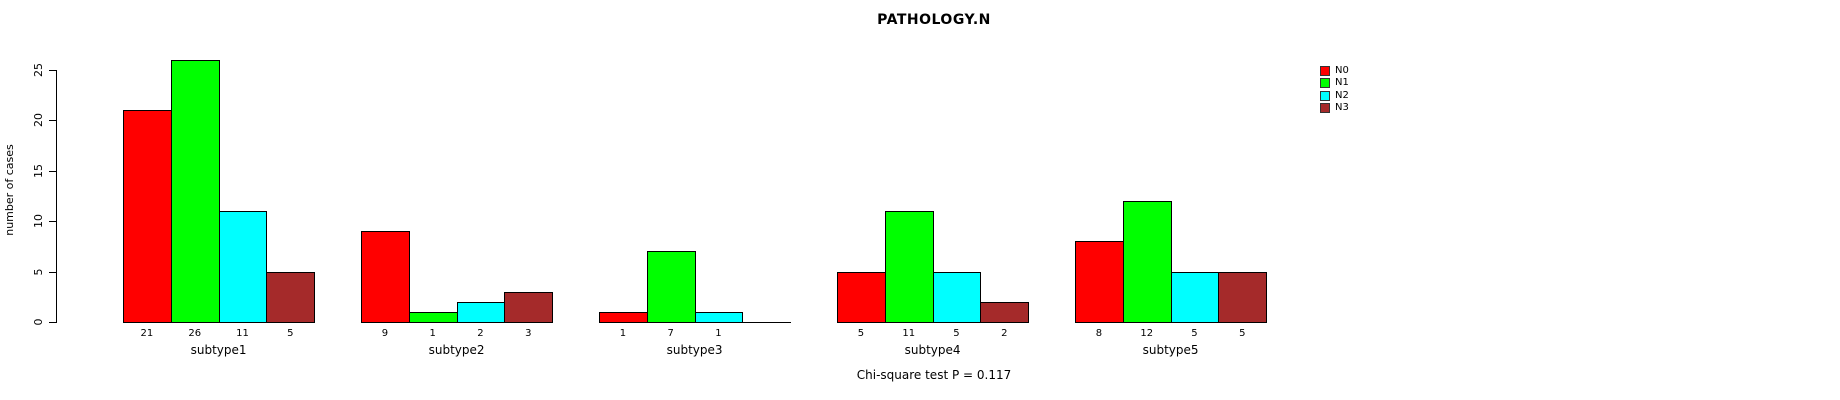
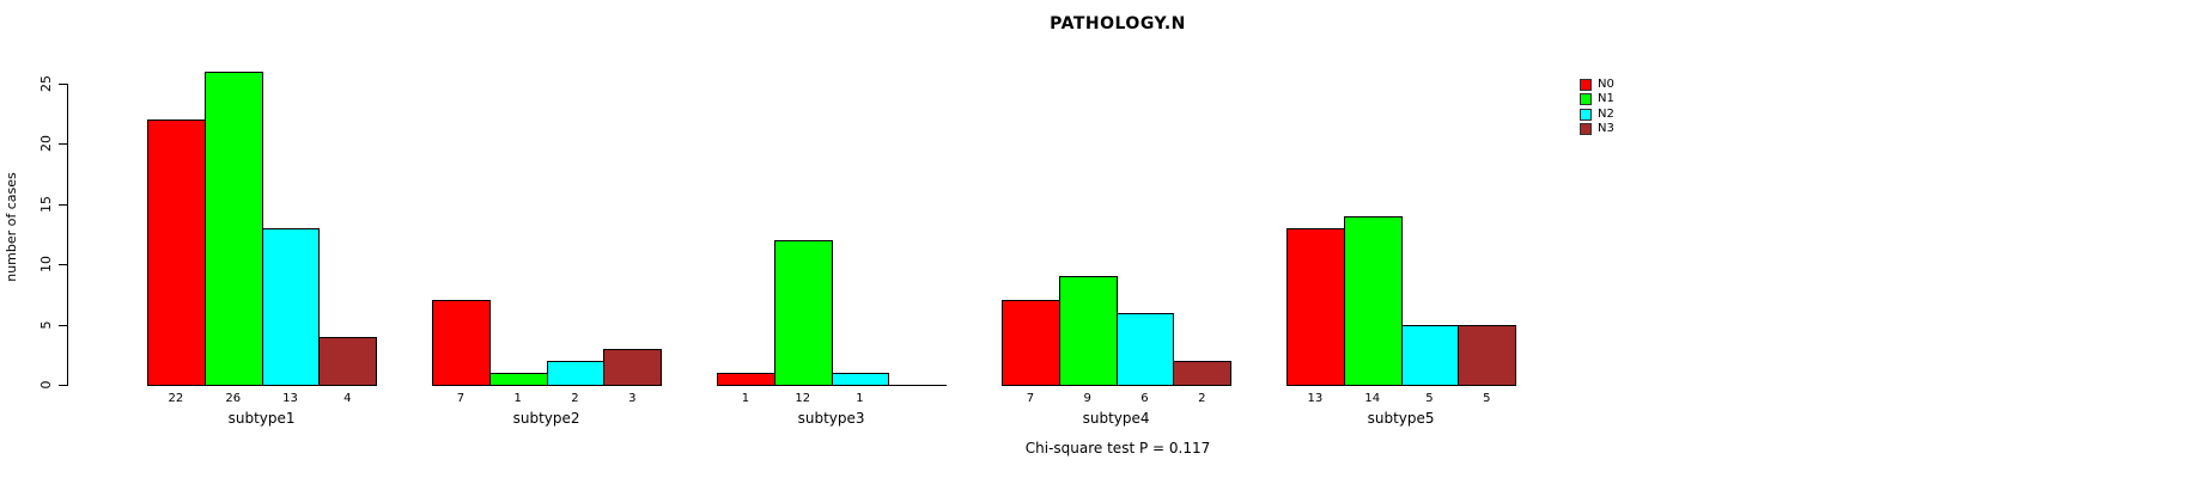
N0/subtype1: 21 -> 22
N2/subtype1: 11 -> 13
N3/subtype1: 5 -> 4
N0/subtype2: 9 -> 7
N1/subtype3: 7 -> 12
N0/subtype4: 5 -> 7
N1/subtype4: 11 -> 9
N2/subtype4: 5 -> 6
N0/subtype5: 8 -> 13
N1/subtype5: 12 -> 14
